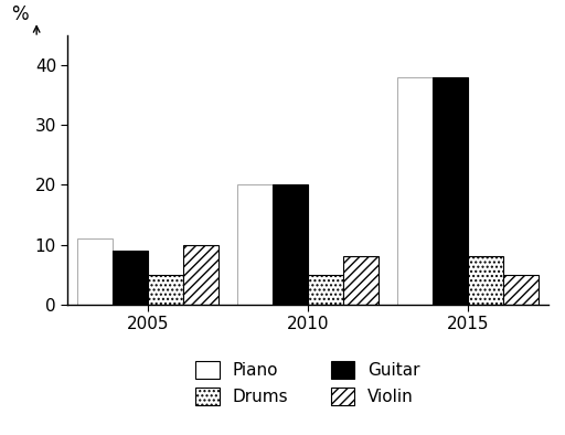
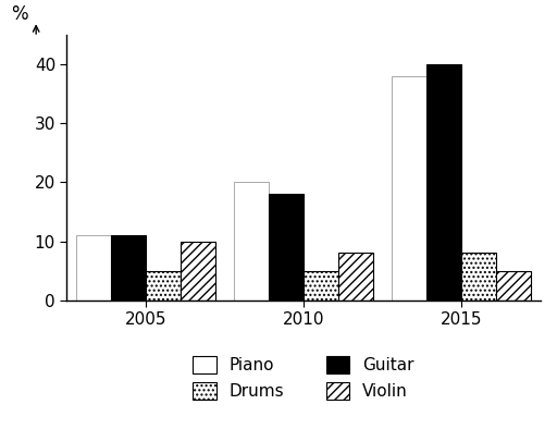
Guitar/2005: 9 -> 11
Guitar/2010: 20 -> 18
Guitar/2015: 38 -> 40
